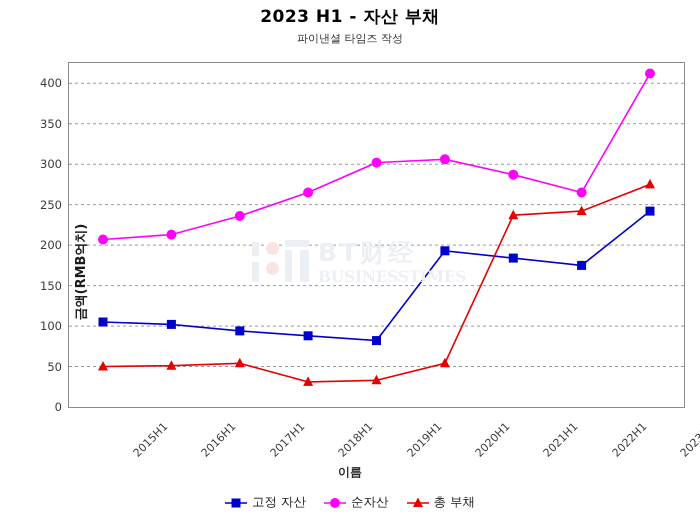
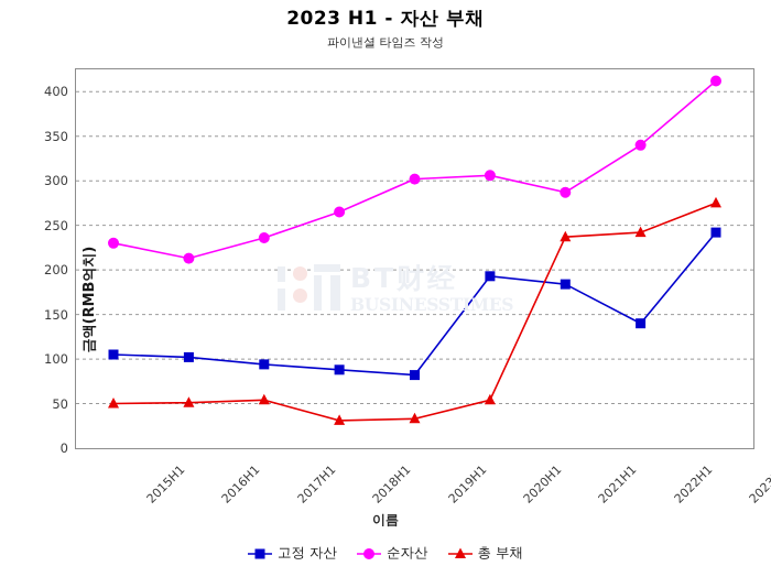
순자산/2015H1: 210 -> 230
고정 자산/2022H1: 180 -> 140
순자산/2022H1: 260 -> 340
